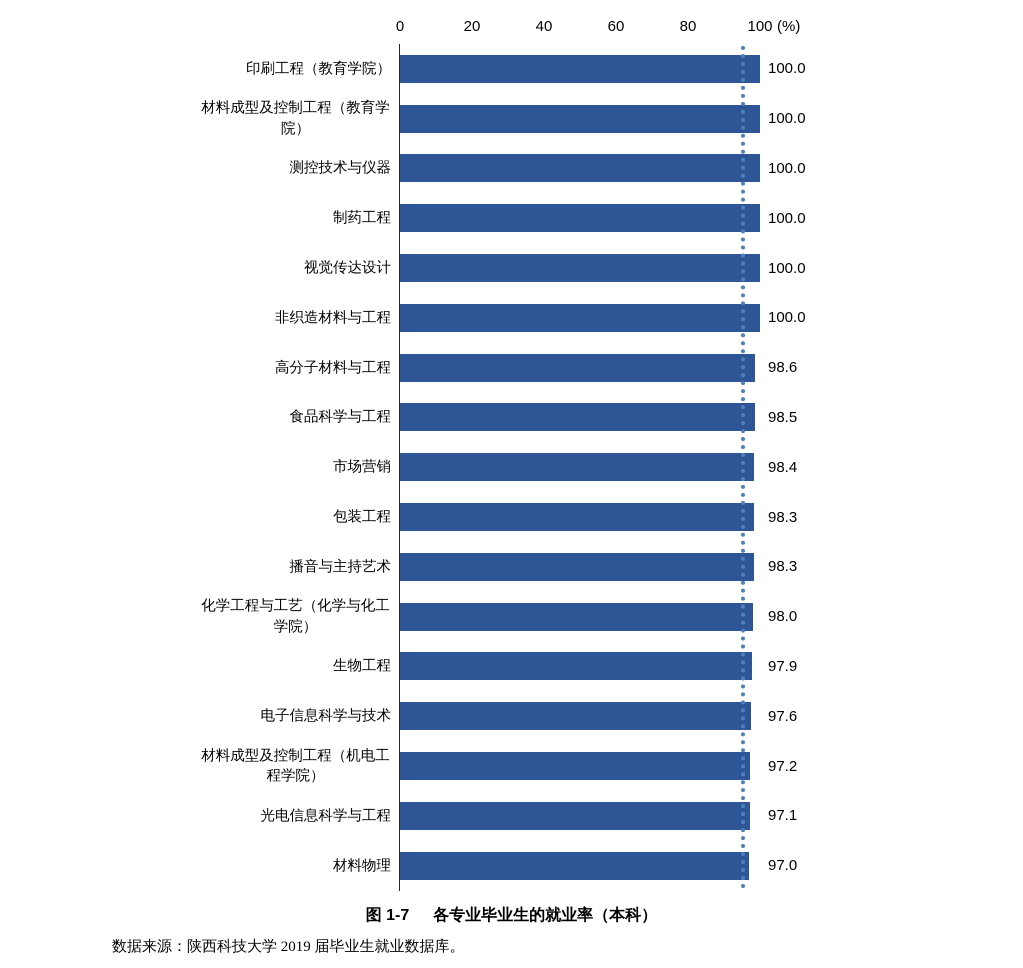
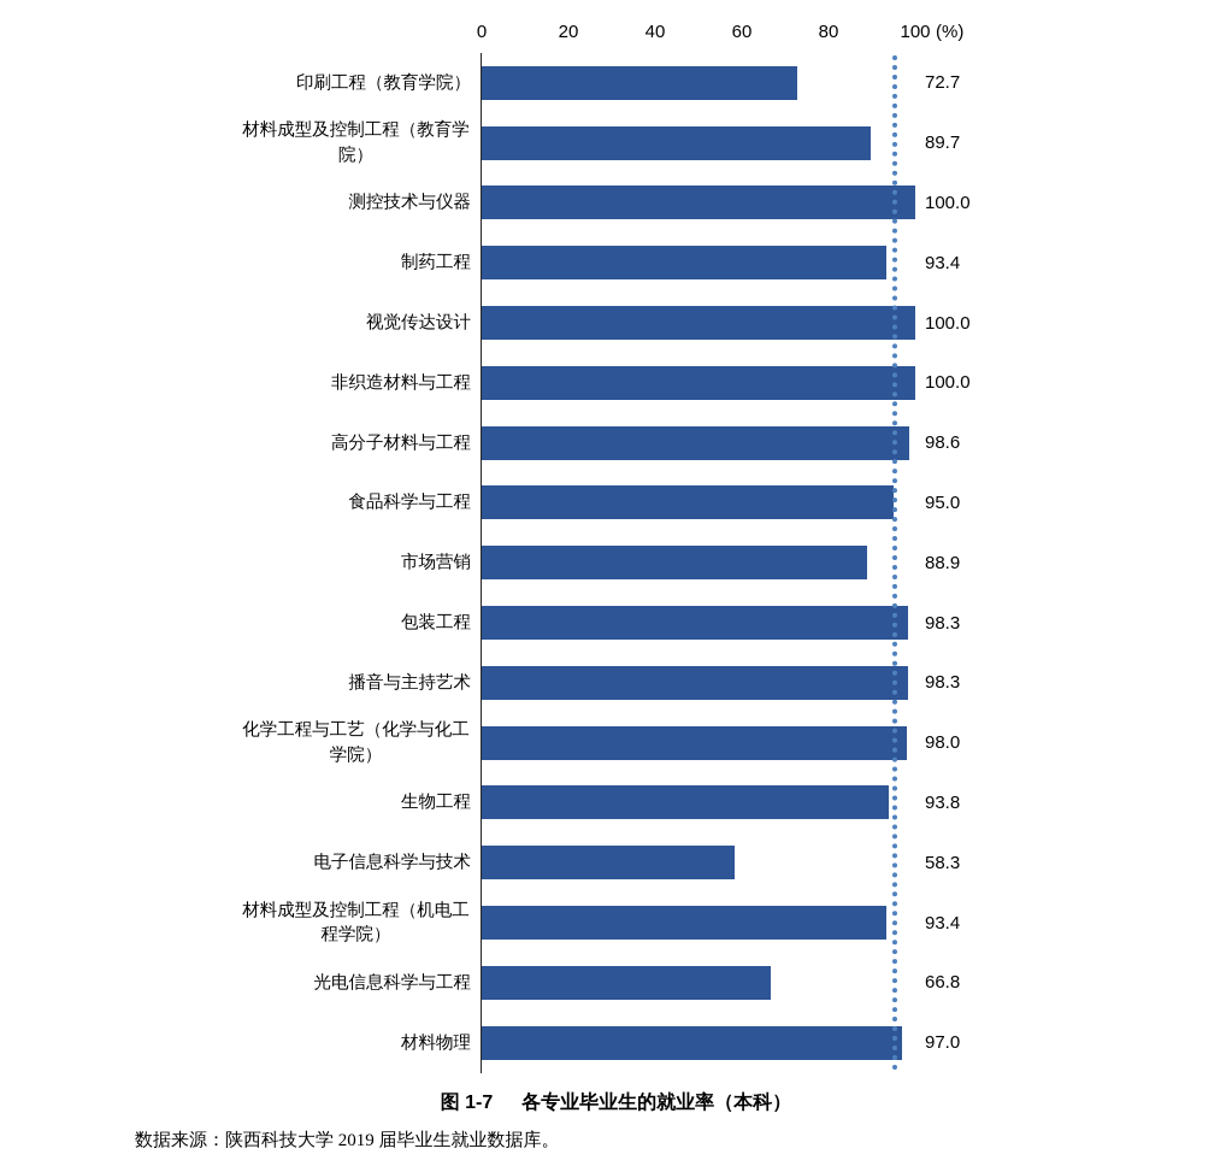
印刷工程（教育学院）: 100.0 -> 72.7
材料成型及控制工程（教育学院）: 100.0 -> 89.7
制药工程: 100.0 -> 93.4
食品科学与工程: 98.5 -> 95.0
市场营销: 98.4 -> 88.9
生物工程: 97.9 -> 93.8
电子信息科学与技术: 97.6 -> 58.3
材料成型及控制工程（机电工程学院）: 97.2 -> 93.4
光电信息科学与工程: 97.1 -> 66.8
